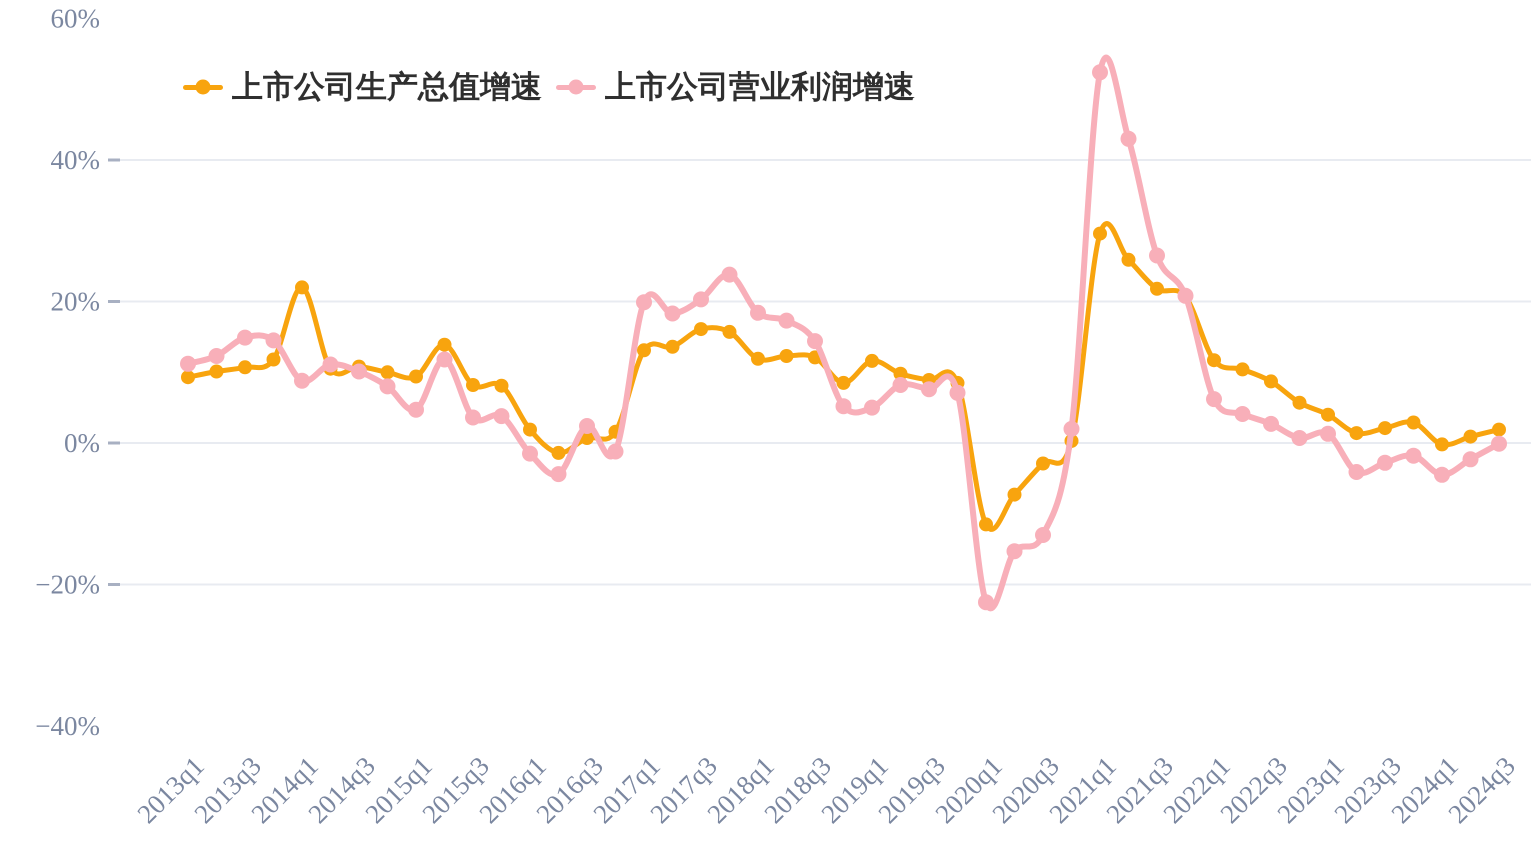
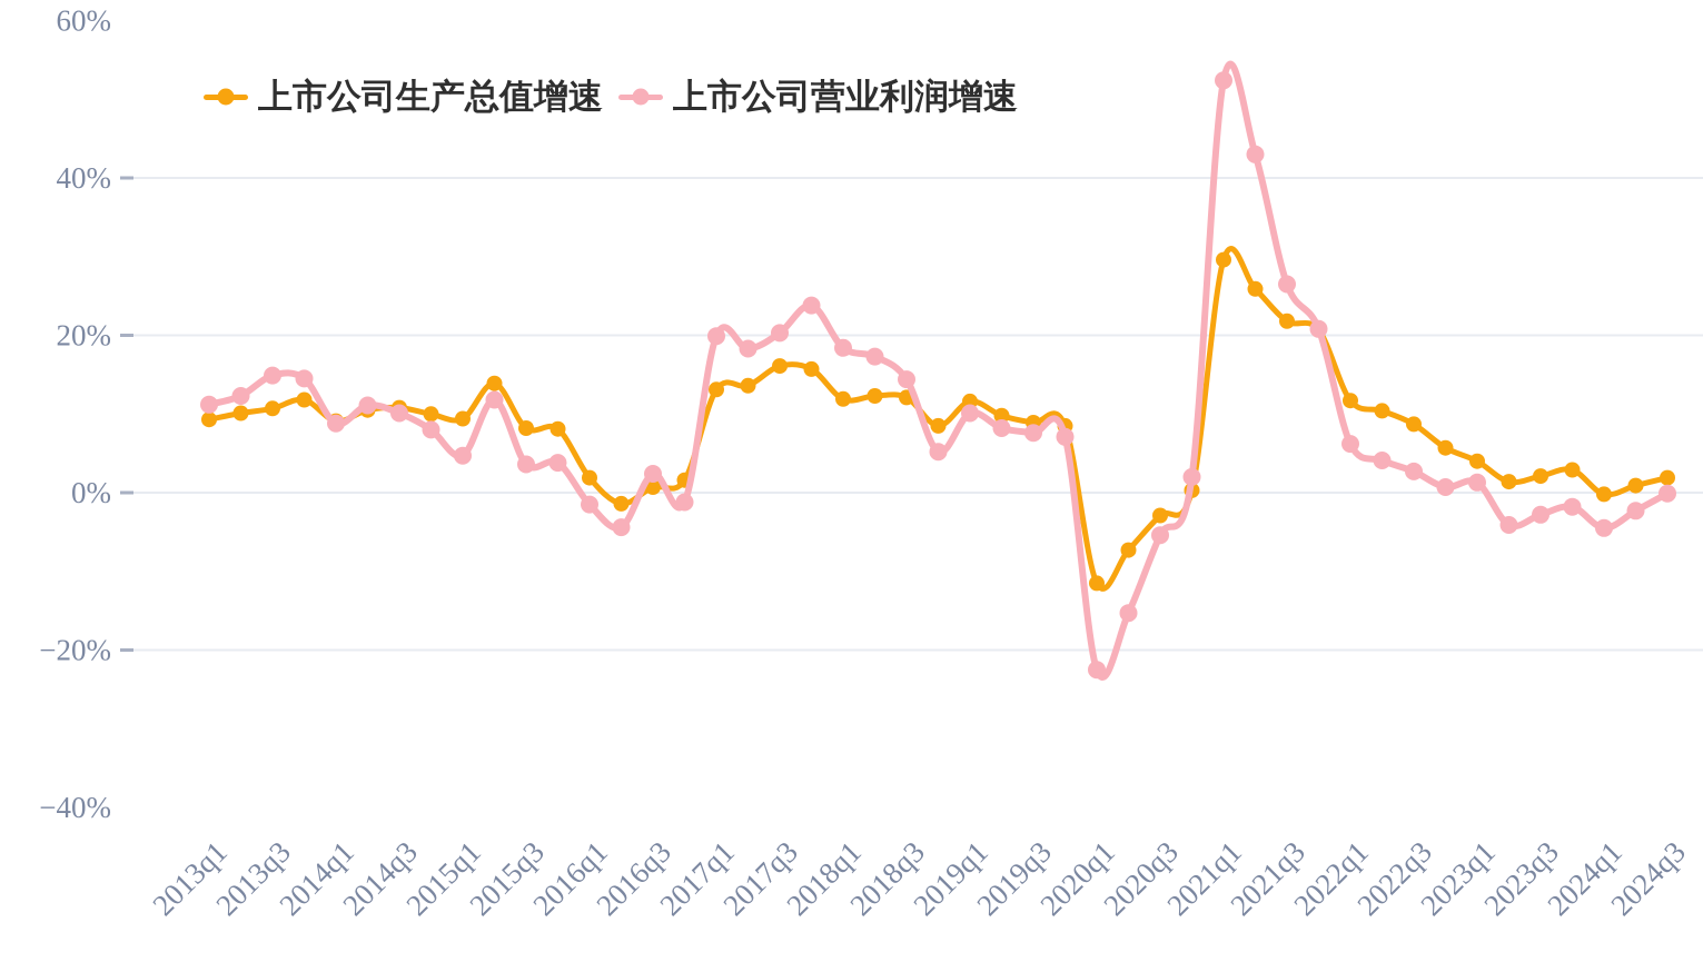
上市公司生产总值增速/2014q1: 22% -> 9%
上市公司营业利润增速/2019q1: 5% -> 10%
上市公司营业利润增速/2020q3: -13% -> -5%
